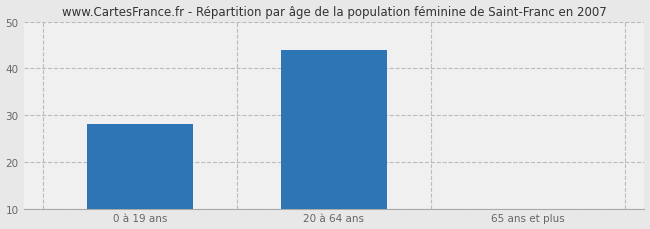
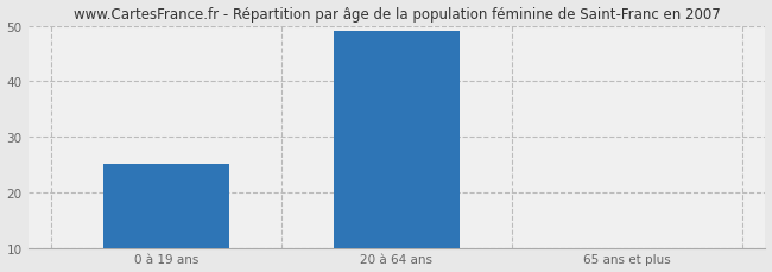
0 à 19 ans: 28 -> 25
20 à 64 ans: 44 -> 49
